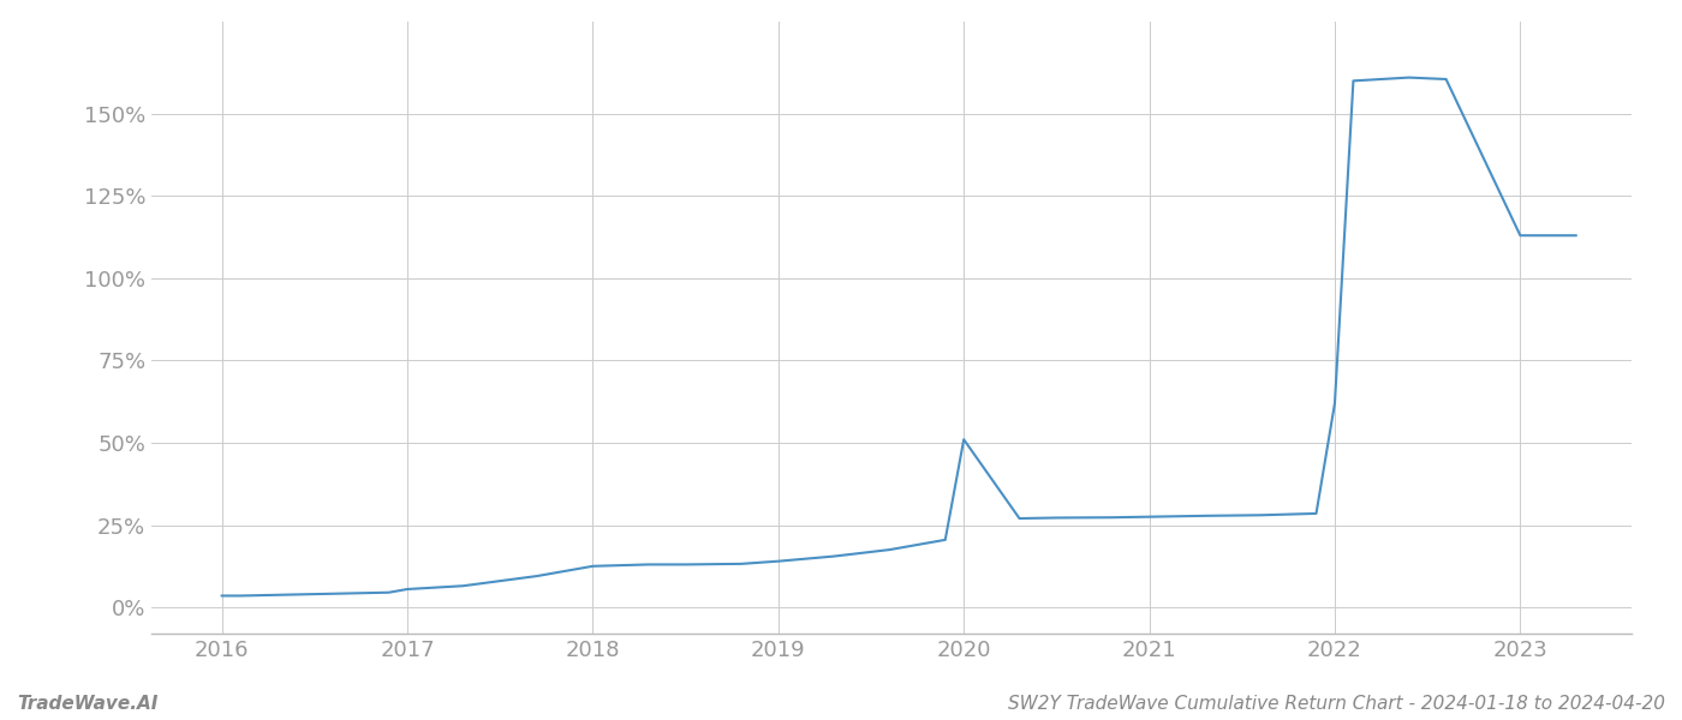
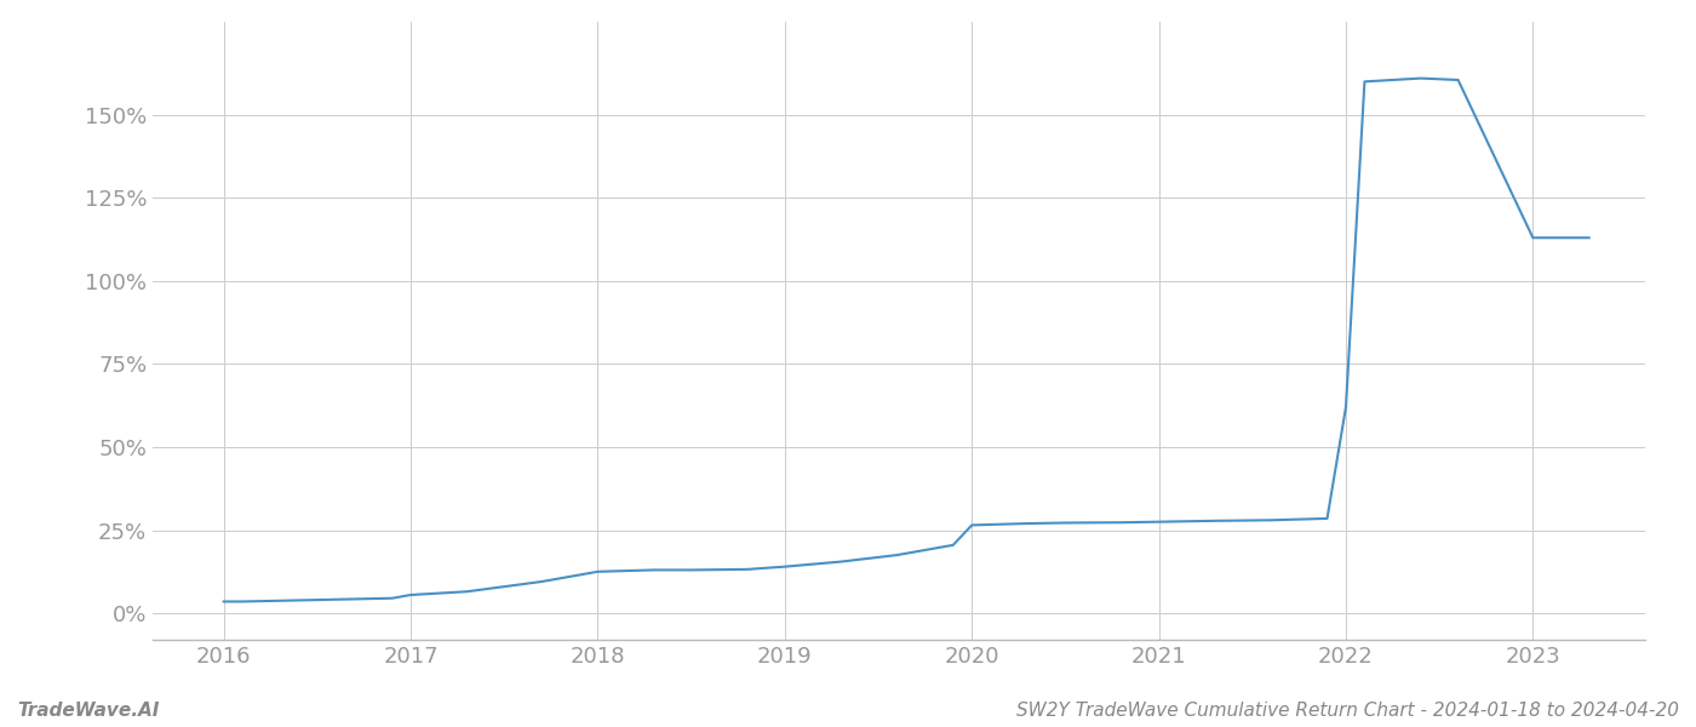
2020: 51.0% -> 26.5%
